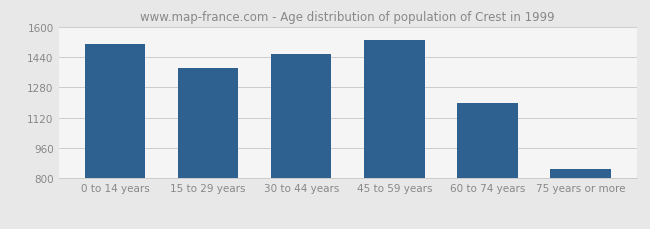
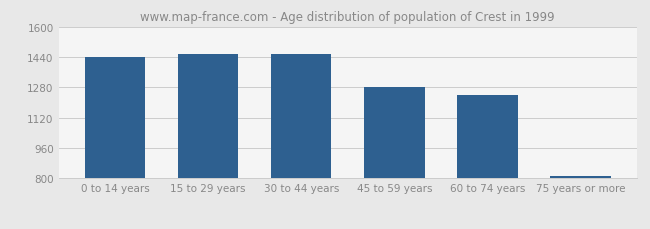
0 to 14 years: 1510 -> 1440
15 to 29 years: 1380 -> 1450
45 to 59 years: 1530 -> 1280
60 to 74 years: 1200 -> 1240
75 years or more: 850 -> 820
